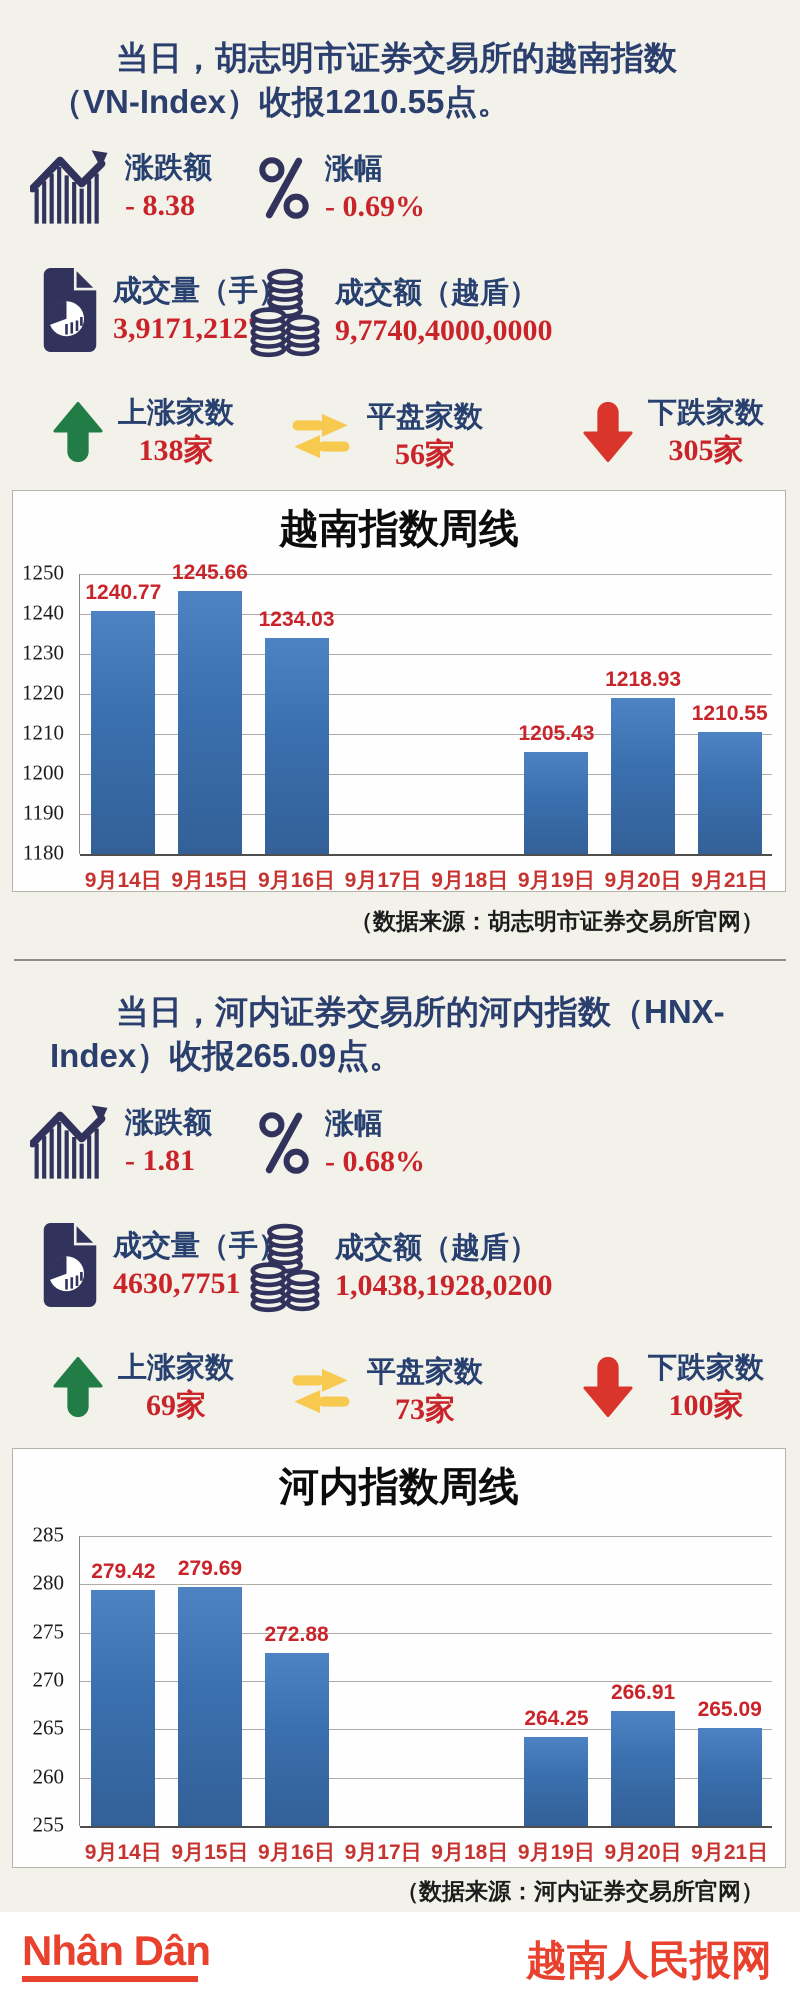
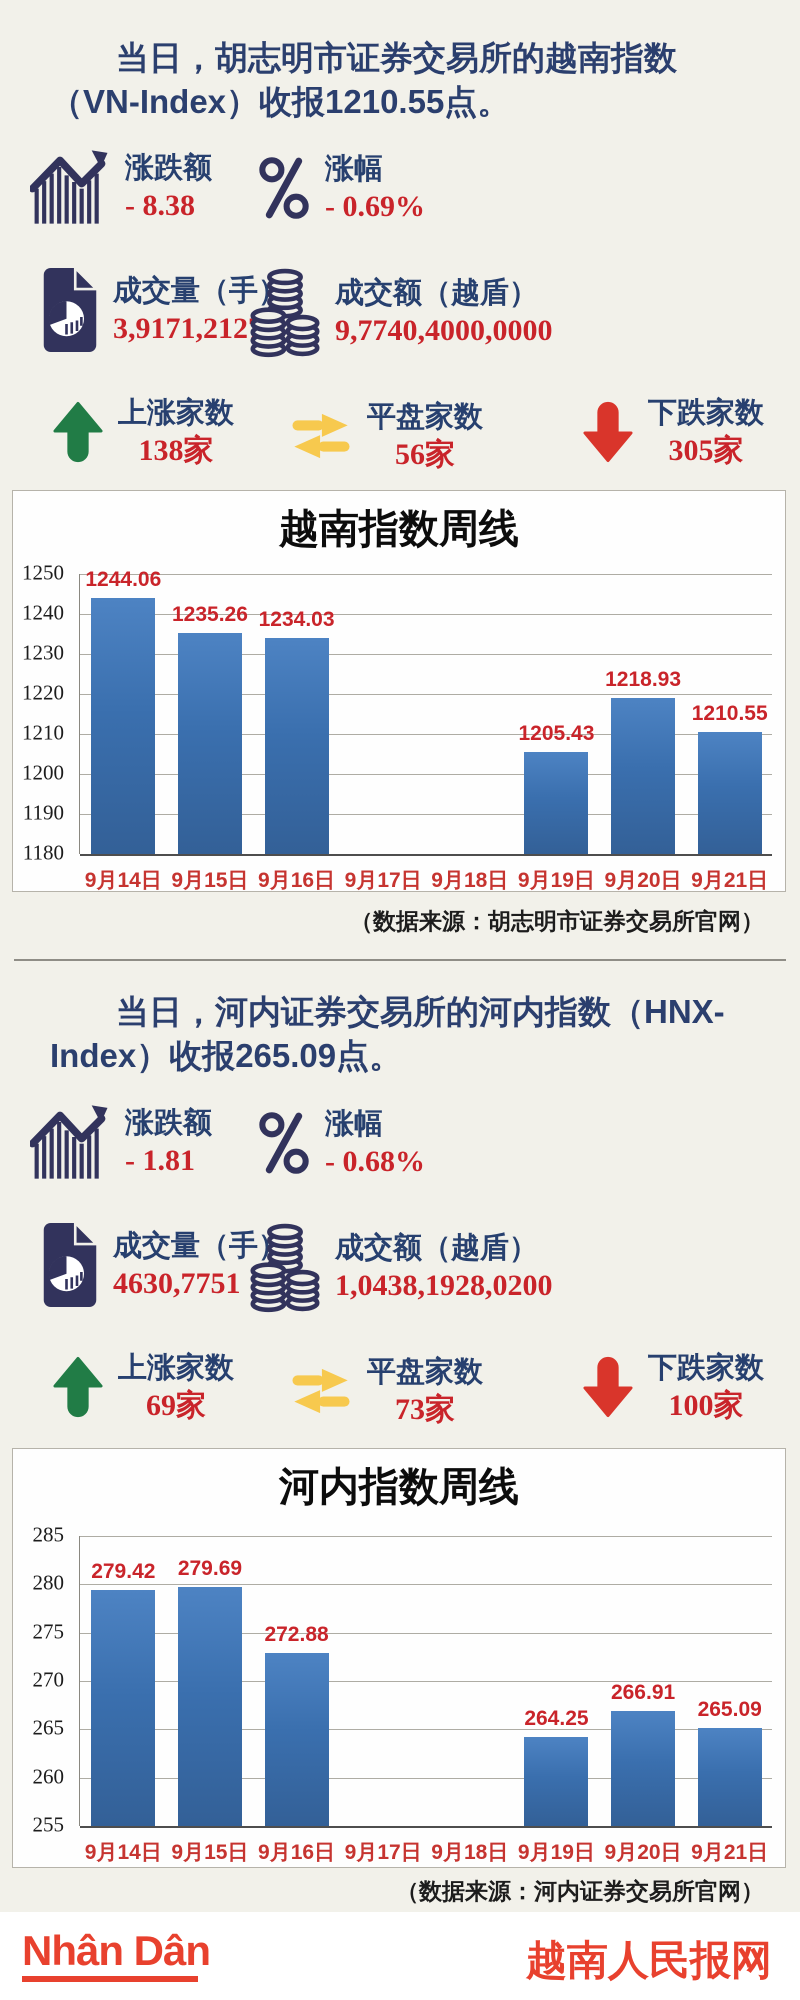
越南指数周线/9月14日: 1240.77 -> 1244.06
越南指数周线/9月15日: 1245.66 -> 1235.26
